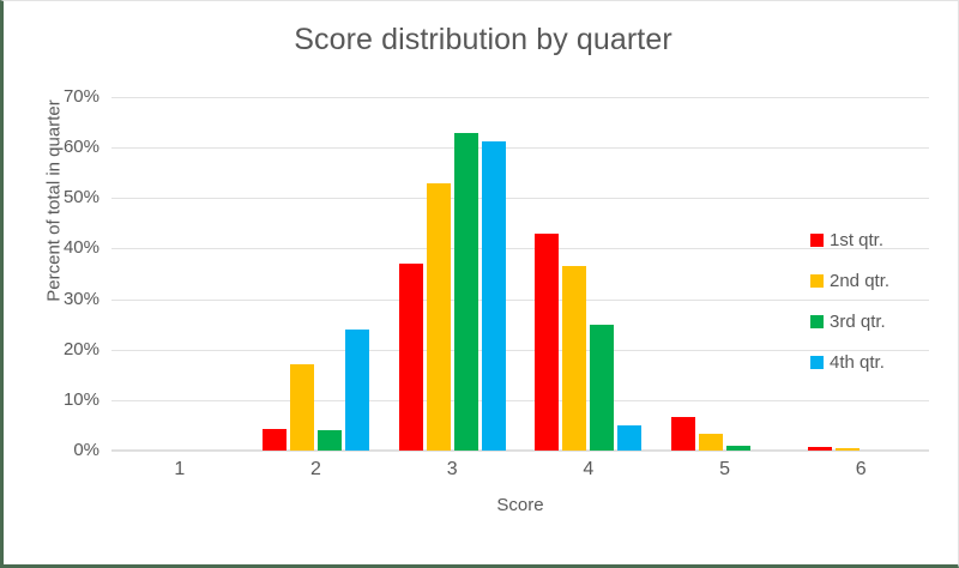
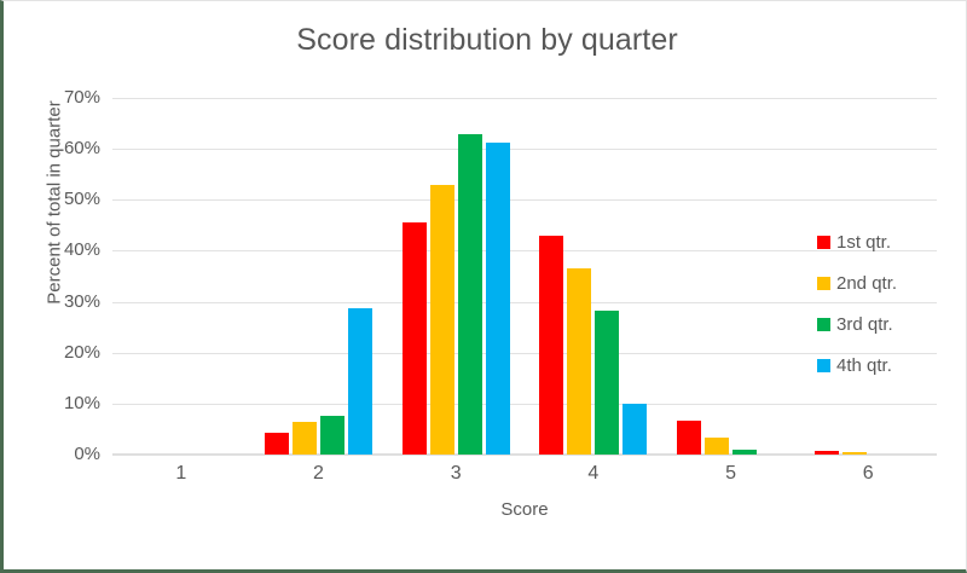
2nd qtr./2: 17% -> 6%
3rd qtr./2: 4% -> 8%
4th qtr./2: 24% -> 29%
1st qtr./3: 37% -> 46%
3rd qtr./4: 25% -> 28%
4th qtr./4: 5% -> 10%
